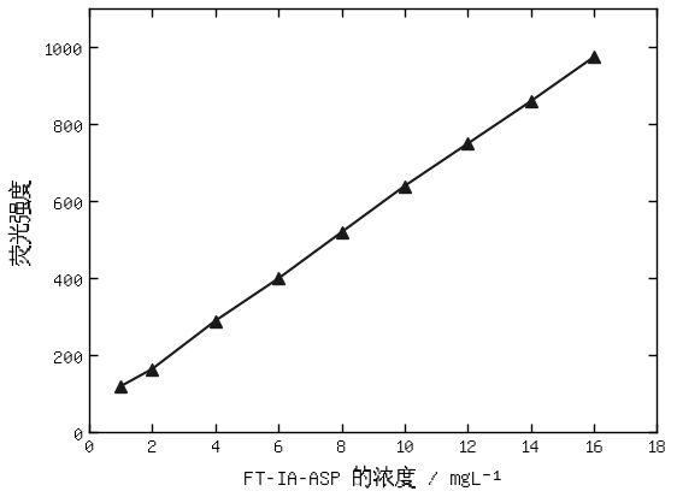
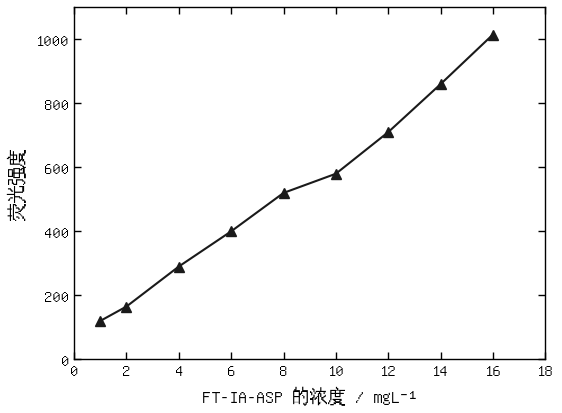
10: 640 -> 580
12: 750 -> 710
16: 975 -> 1015
